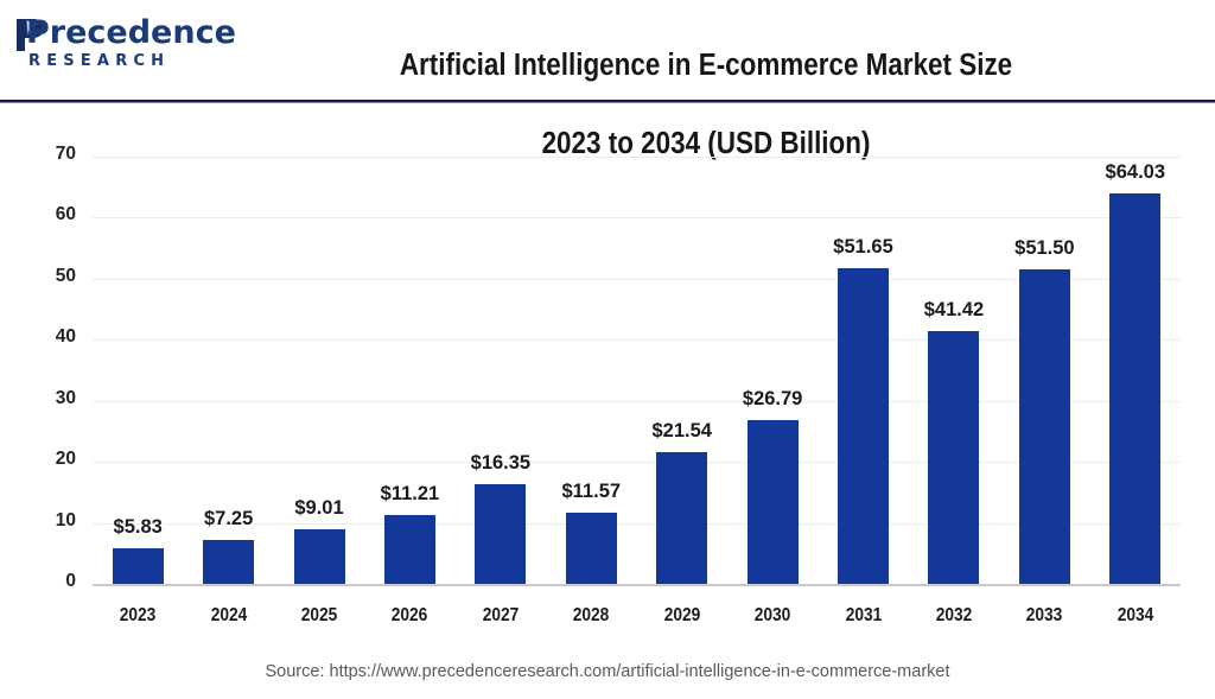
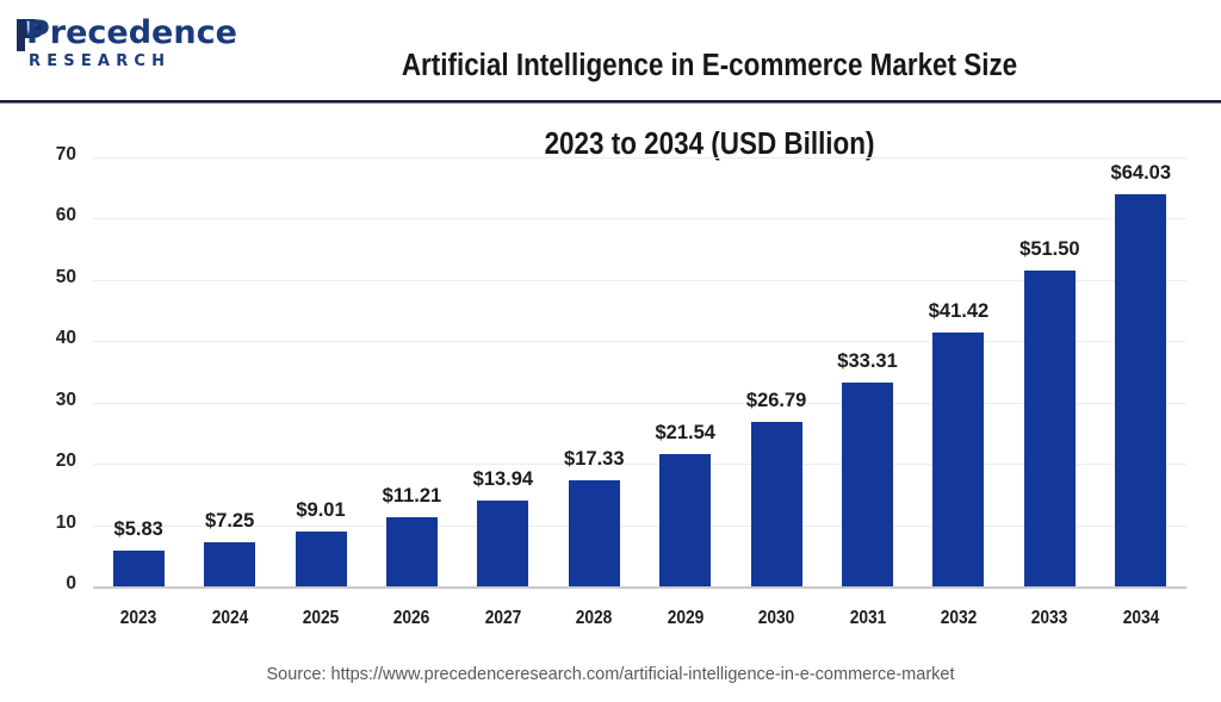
2027: $16.35 -> $13.94
2028: $11.57 -> $17.33
2031: $51.65 -> $33.31
